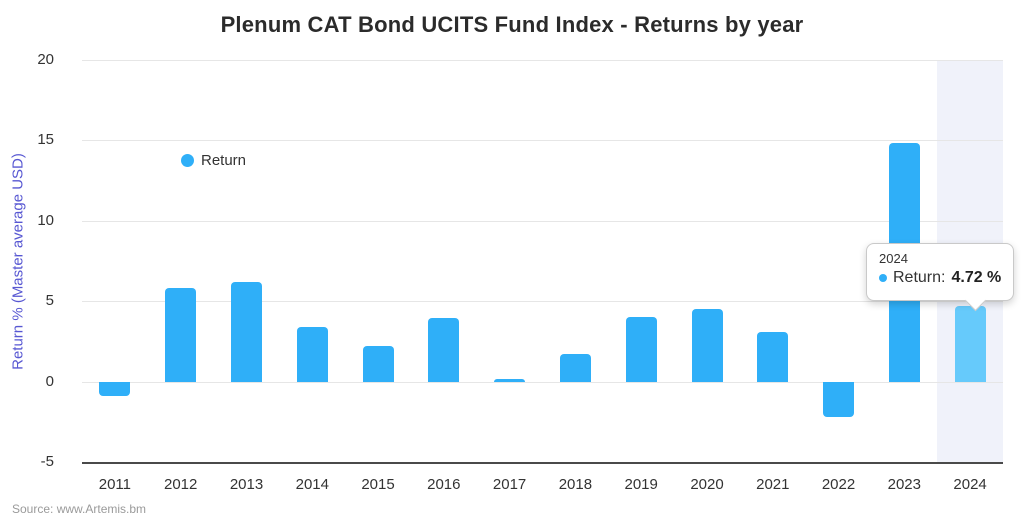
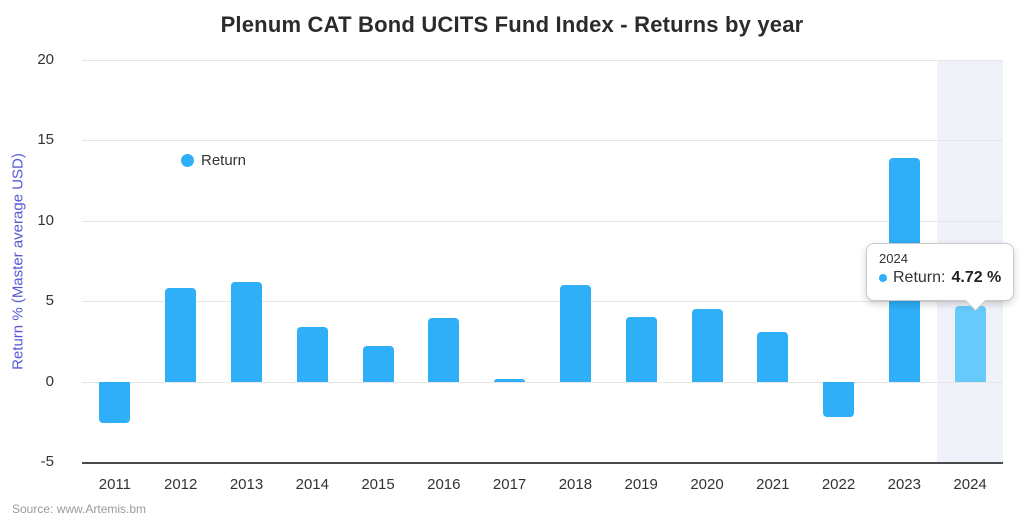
2011: -0.9 -> -2.6
2018: 1.7 -> 6.0
2023: 14.8 -> 13.9
